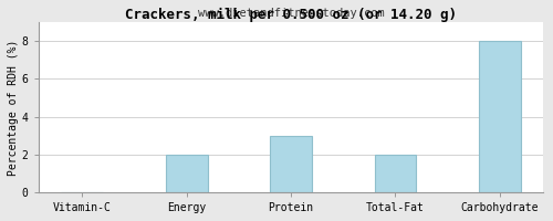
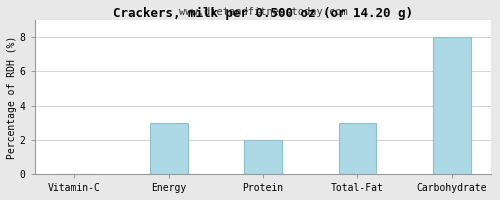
Energy: 2 -> 3
Protein: 3 -> 2
Total-Fat: 2 -> 3
